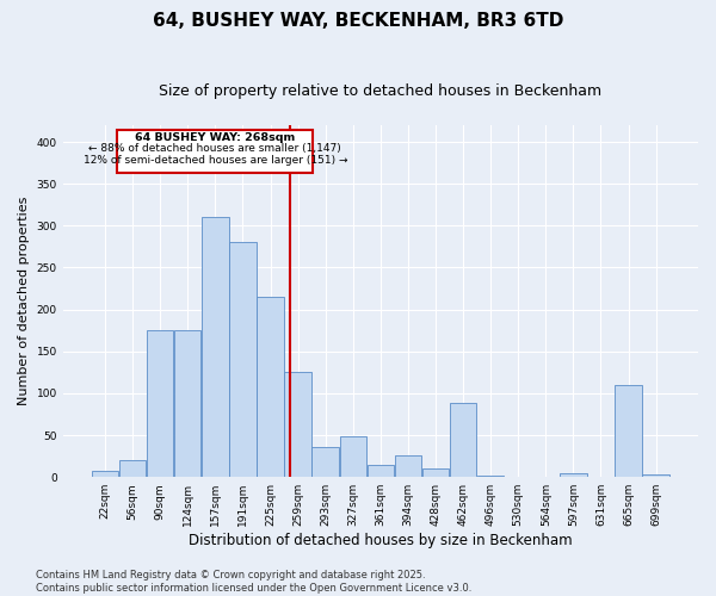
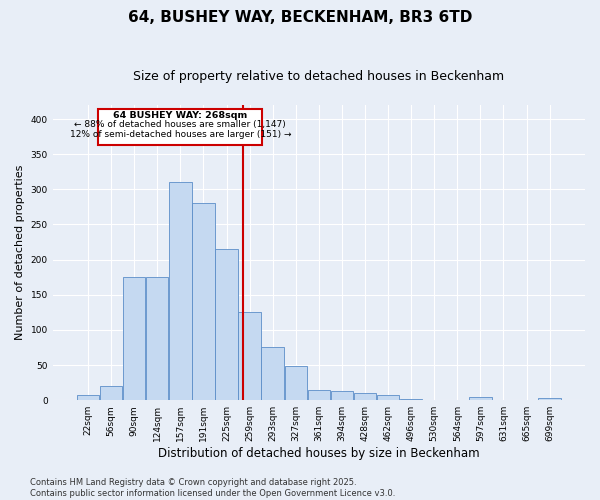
293sqm: 36 -> 75
394sqm: 26 -> 13
462sqm: 88 -> 8
665sqm: 110 -> 1
